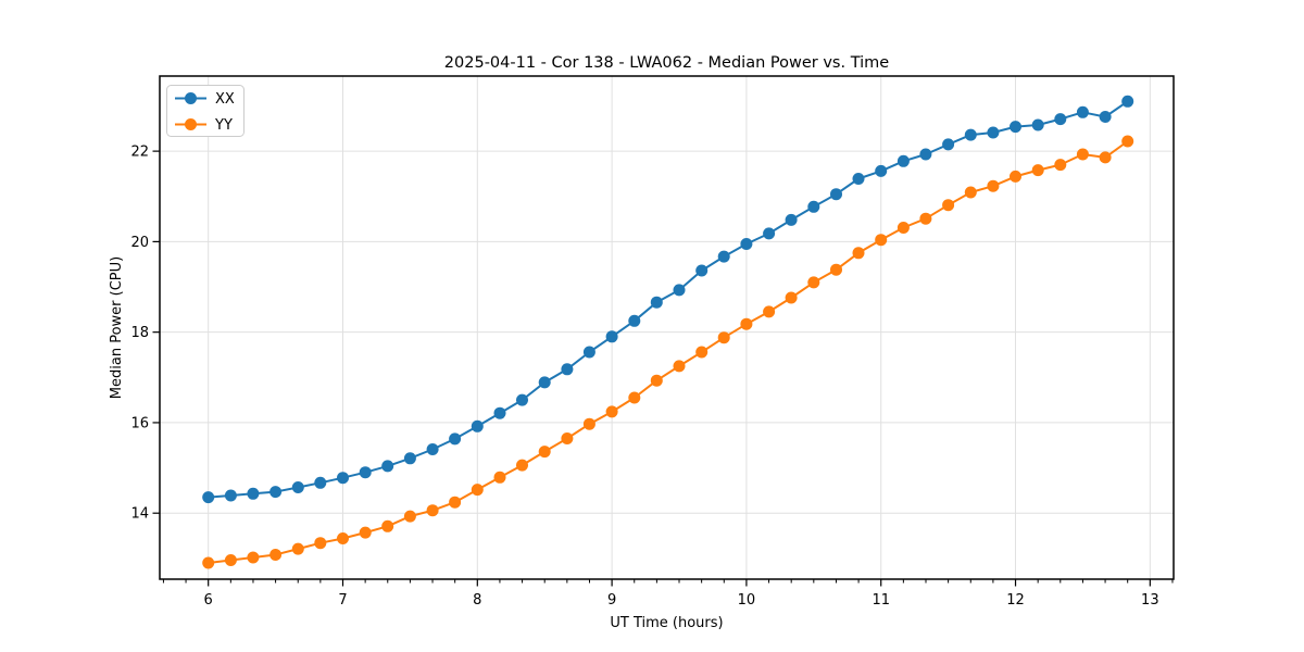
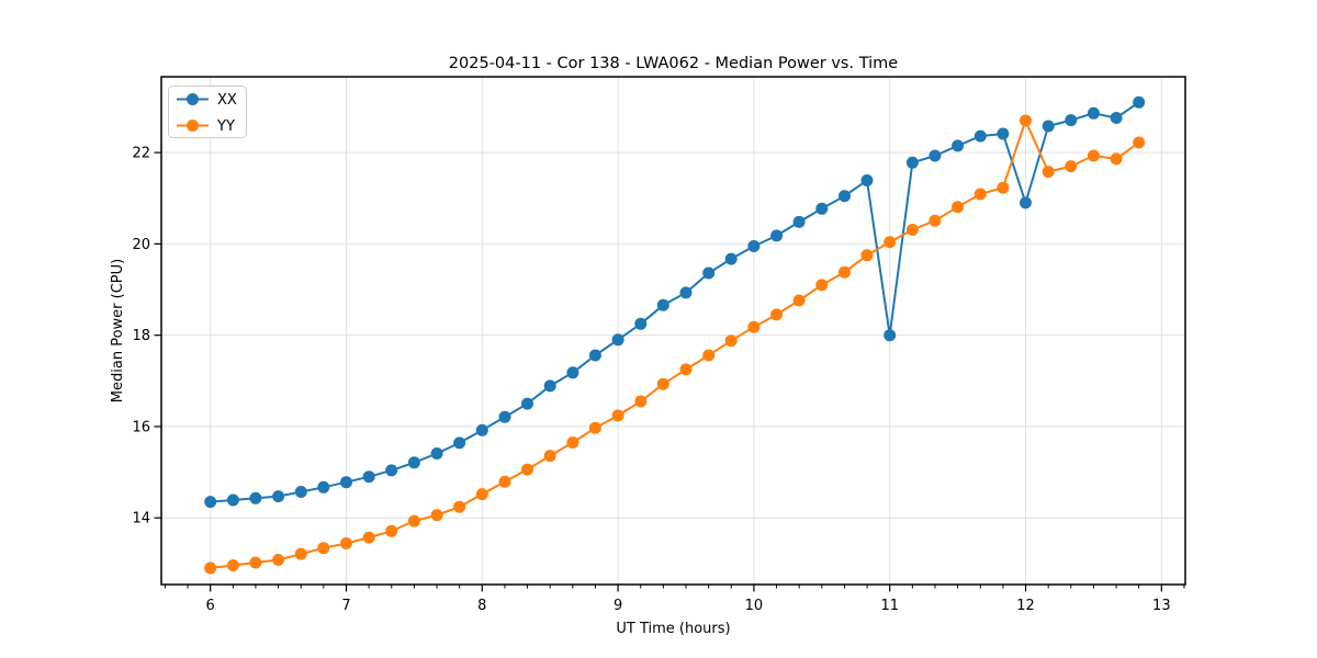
XX/11: 21.6 -> 18.0
XX/12: 22.5 -> 20.9
YY/12: 21.4 -> 22.7
